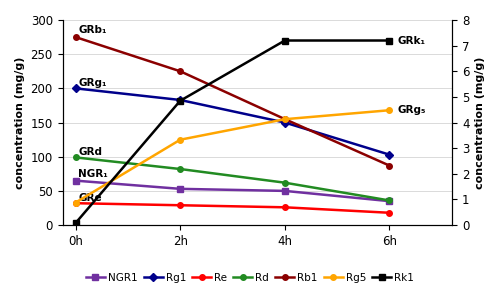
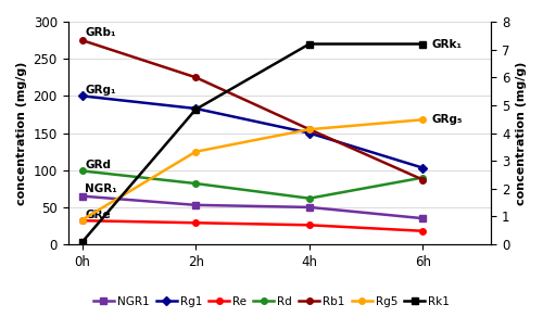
Rd/6h: 36 -> 90
